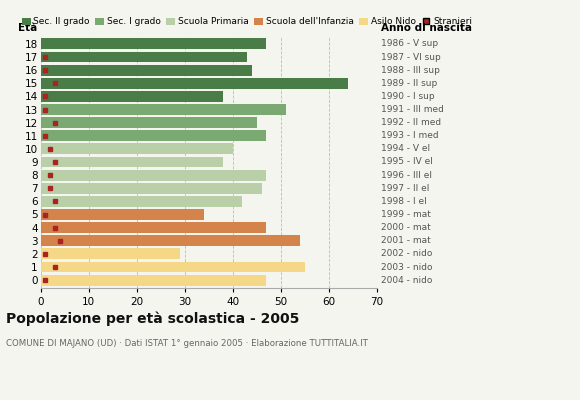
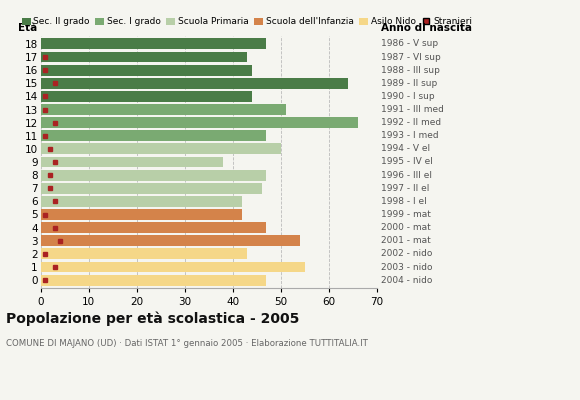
14: 38 -> 44
12: 45 -> 66
10: 40 -> 50
5: 34 -> 42
2: 29 -> 43
